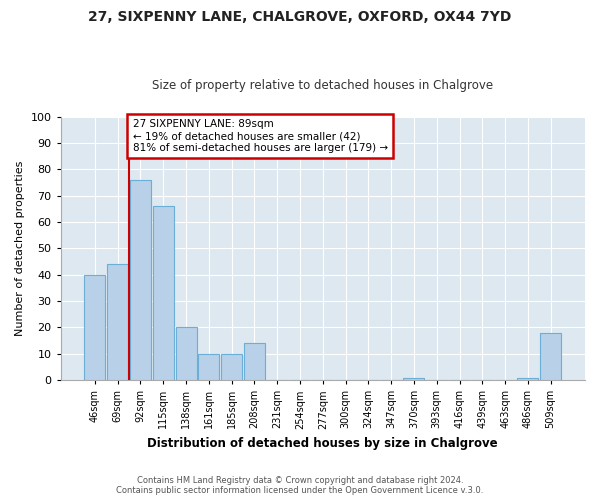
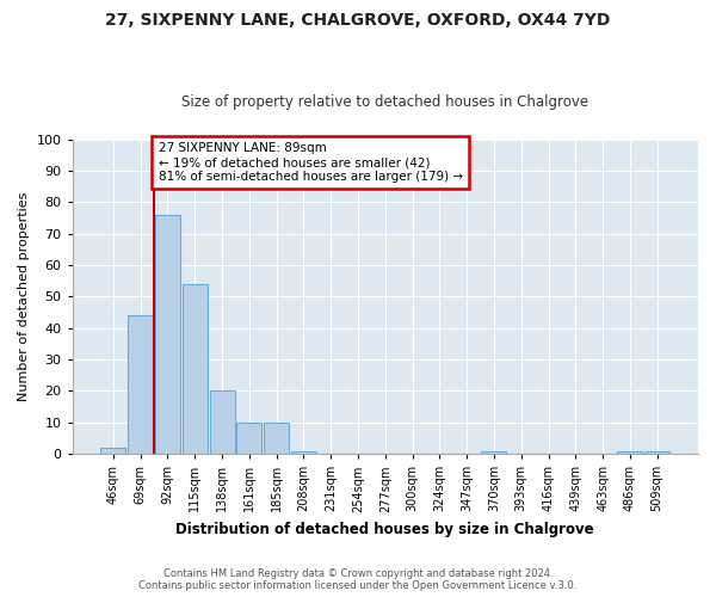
46sqm: 40 -> 2
115sqm: 66 -> 54
208sqm: 14 -> 1
509sqm: 18 -> 1
